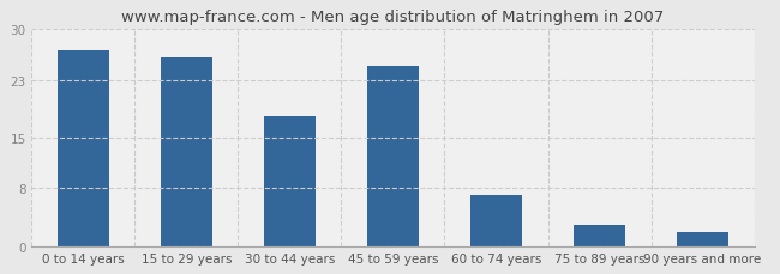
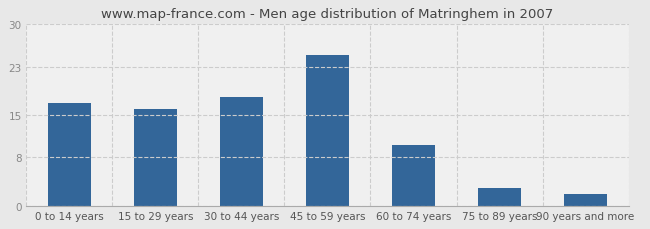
0 to 14 years: 27 -> 17
15 to 29 years: 26 -> 16
60 to 74 years: 7 -> 10
